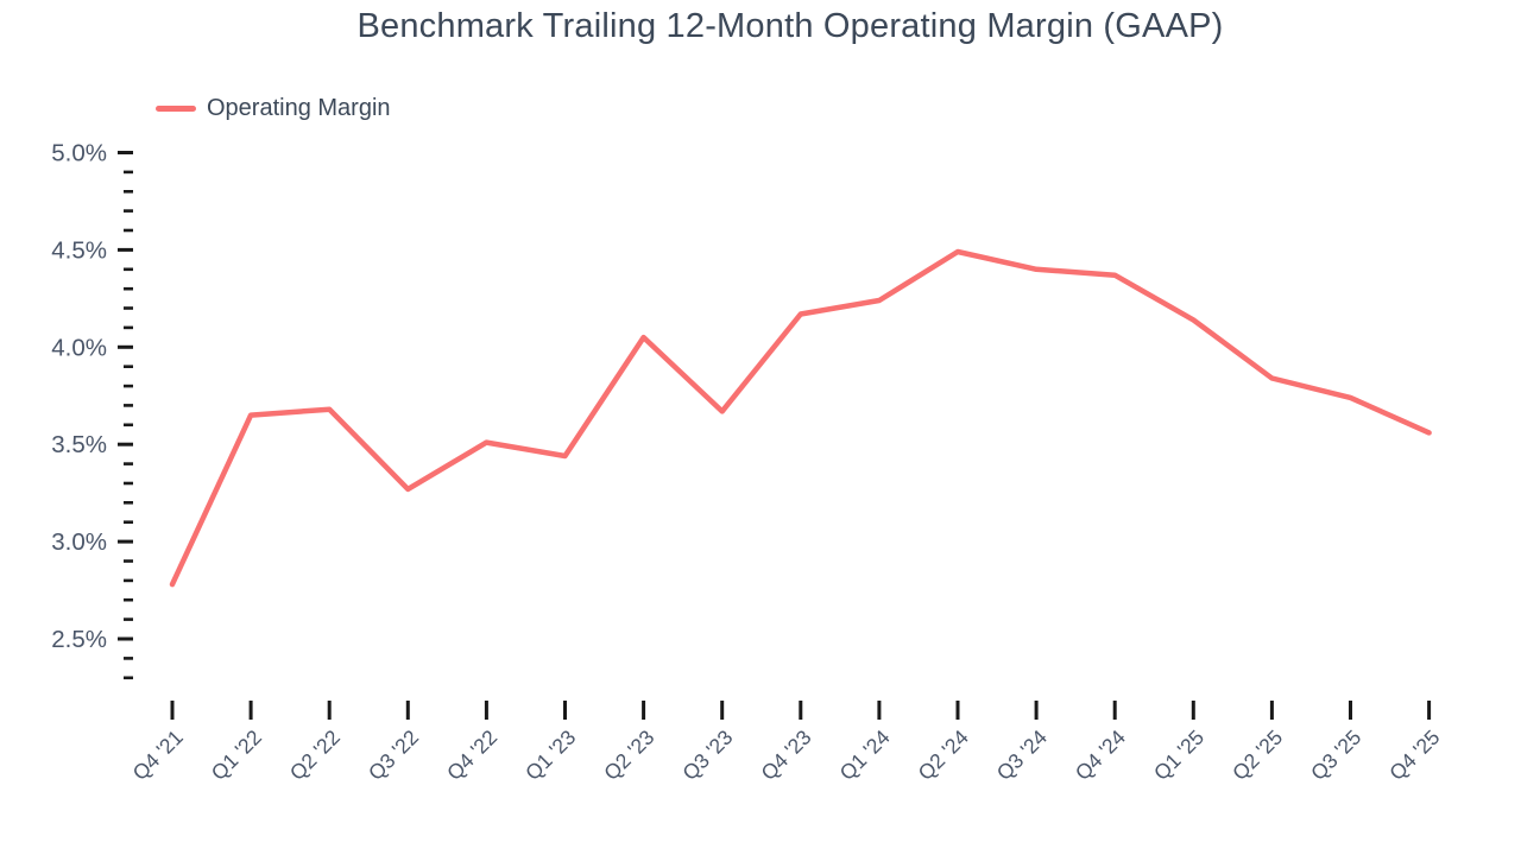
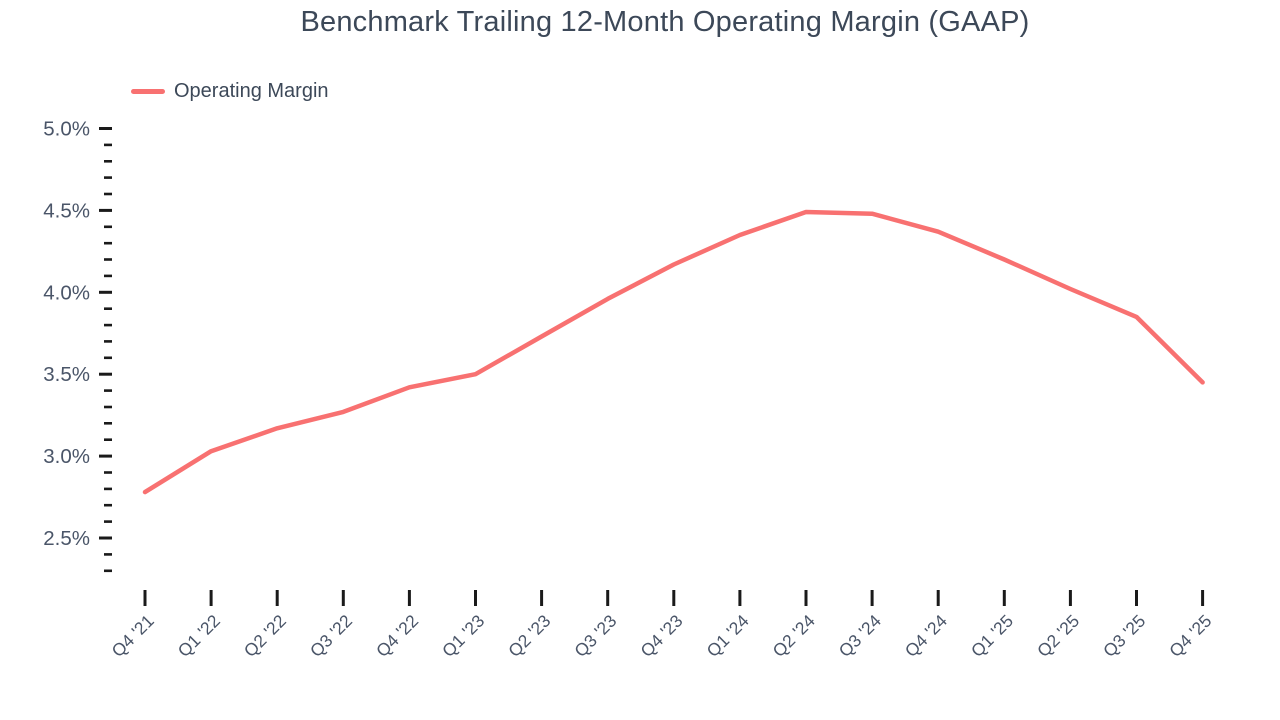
Q1 '22: 3.65% -> 3.03%
Q2 '22: 3.68% -> 3.17%
Q4 '22: 3.51% -> 3.42%
Q1 '23: 3.44% -> 3.50%
Q2 '23: 4.05% -> 3.73%
Q3 '23: 3.67% -> 3.96%
Q1 '24: 4.24% -> 4.35%
Q3 '24: 4.40% -> 4.48%
Q1 '25: 4.14% -> 4.20%
Q2 '25: 3.84% -> 4.02%
Q3 '25: 3.74% -> 3.85%
Q4 '25: 3.56% -> 3.45%
